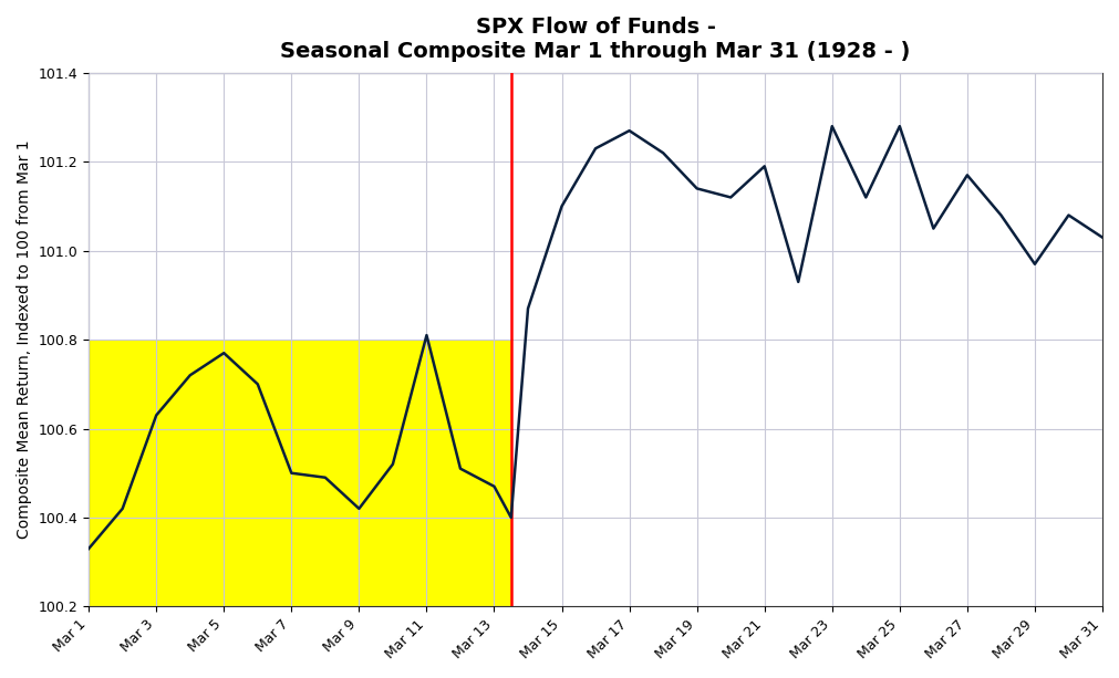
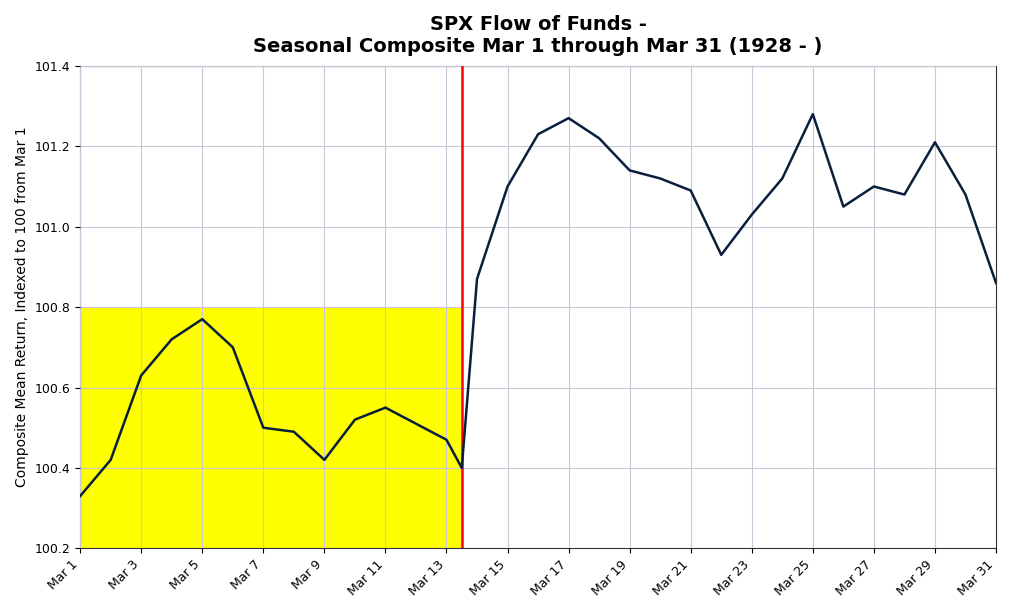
Mar 11: 100.81 -> 100.55
Mar 21: 101.19 -> 101.09
Mar 23: 101.28 -> 101.03
Mar 27: 101.17 -> 101.10
Mar 29: 100.97 -> 101.21
Mar 31: 101.03 -> 100.86
